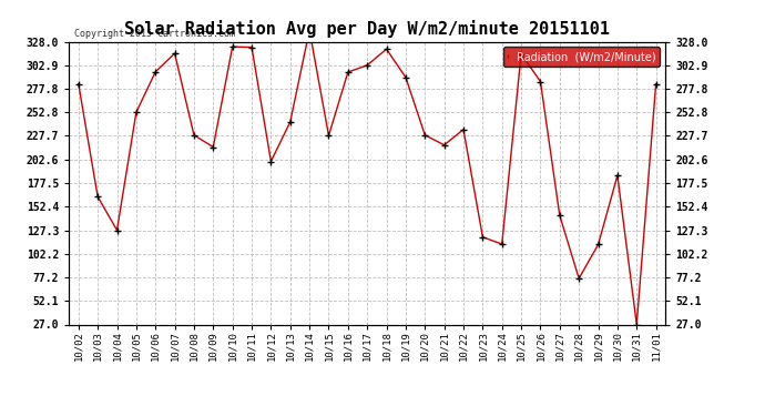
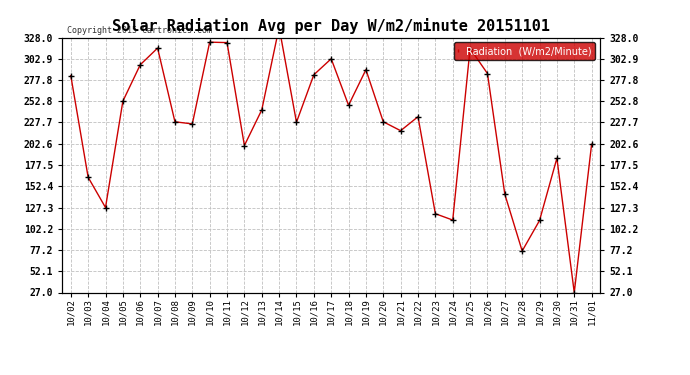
10/09: 216 -> 226
10/16: 296 -> 284
10/18: 320 -> 248
11/01: 283 -> 202
